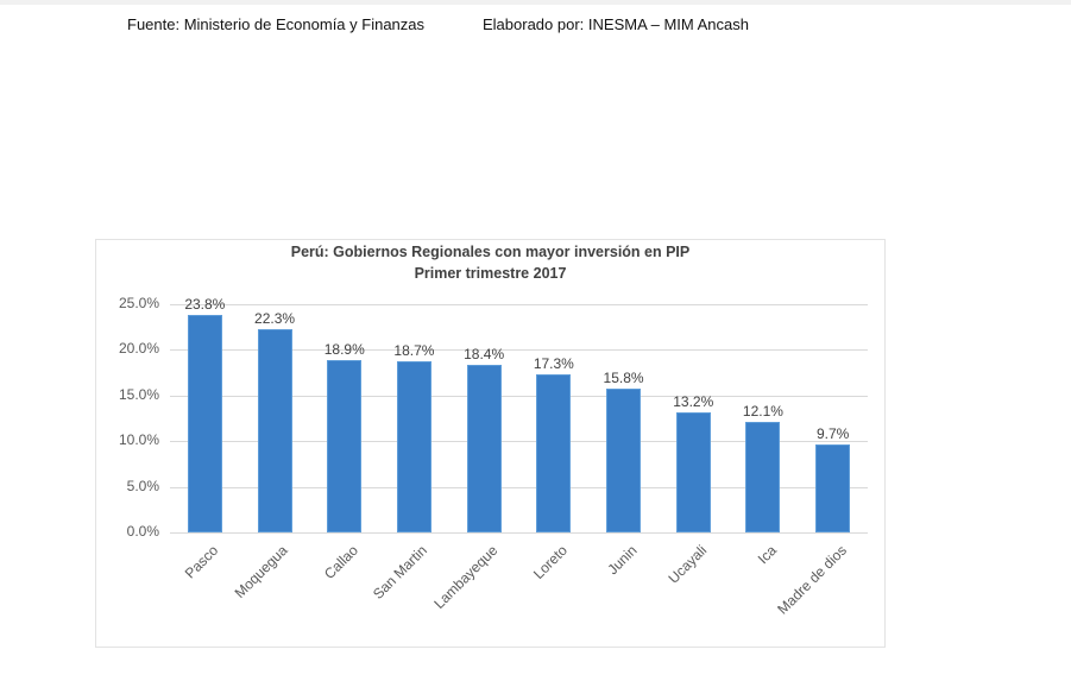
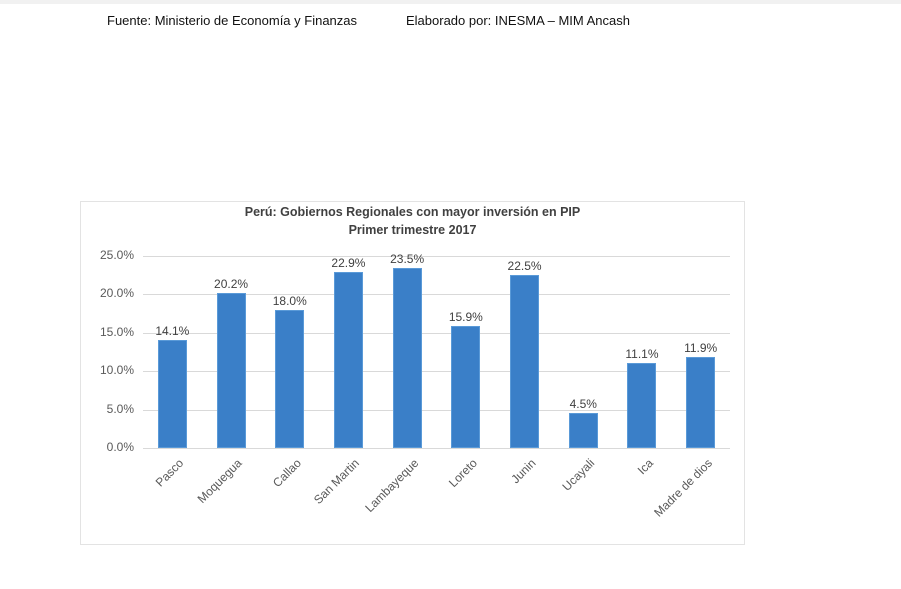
Pasco: 23.8% -> 14.1%
Moquegua: 22.3% -> 20.2%
Callao: 18.9% -> 18.0%
San Martin: 18.7% -> 22.9%
Lambayeque: 18.4% -> 23.5%
Loreto: 17.3% -> 15.9%
Junin: 15.8% -> 22.5%
Ucayali: 13.2% -> 4.5%
Ica: 12.1% -> 11.1%
Madre de dios: 9.7% -> 11.9%
